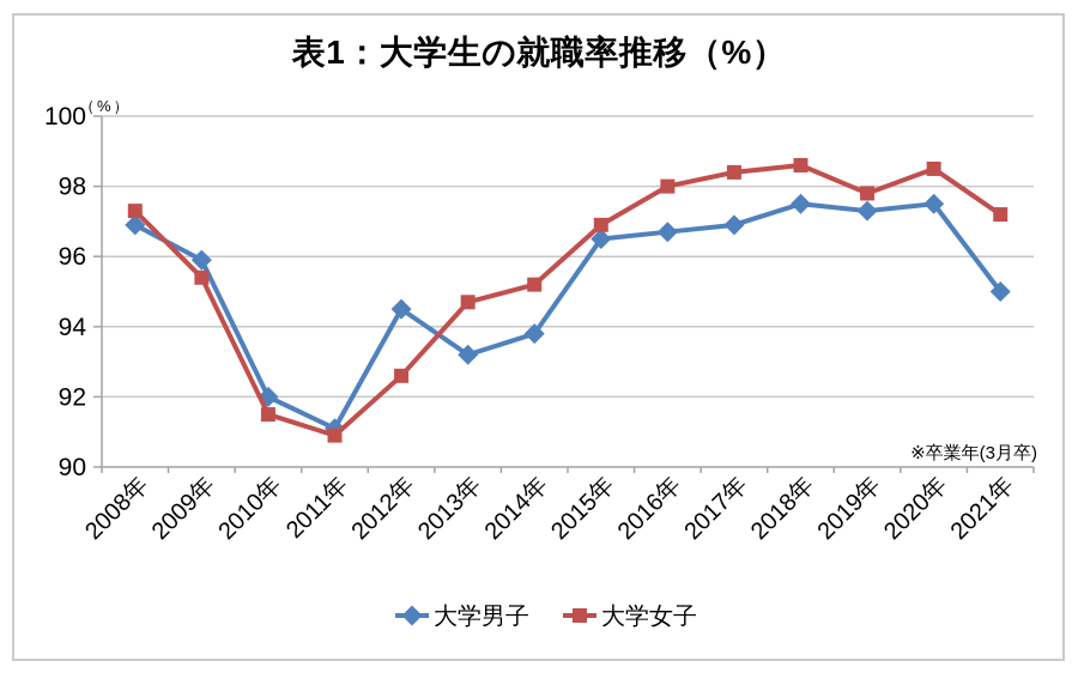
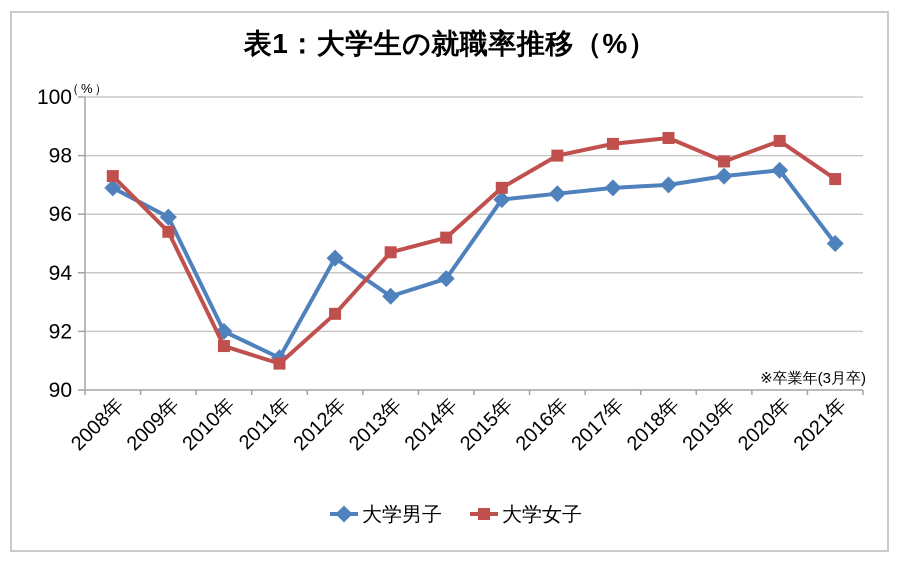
大学男子/2018年: 97.5 -> 97.0
